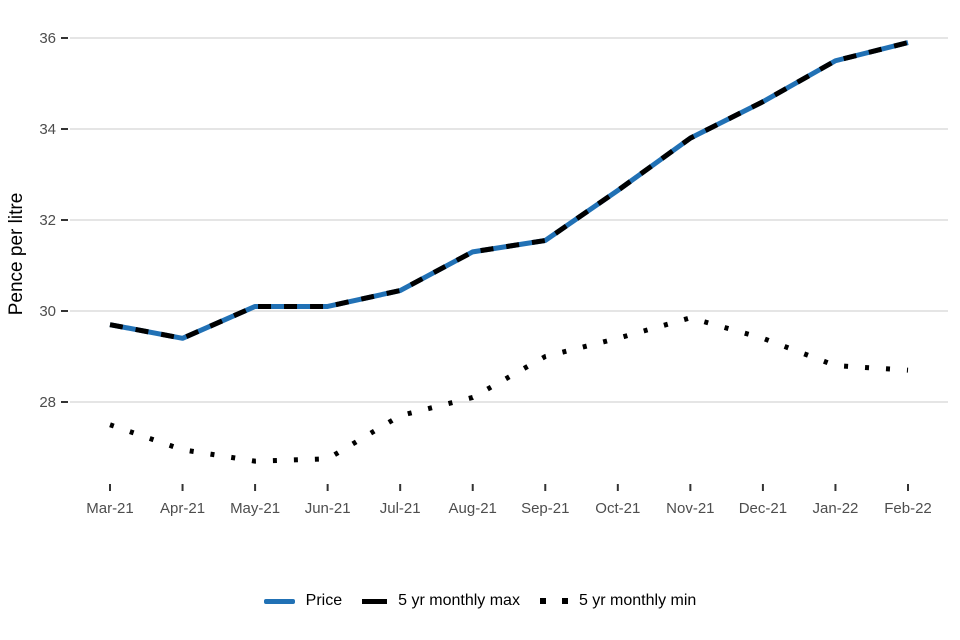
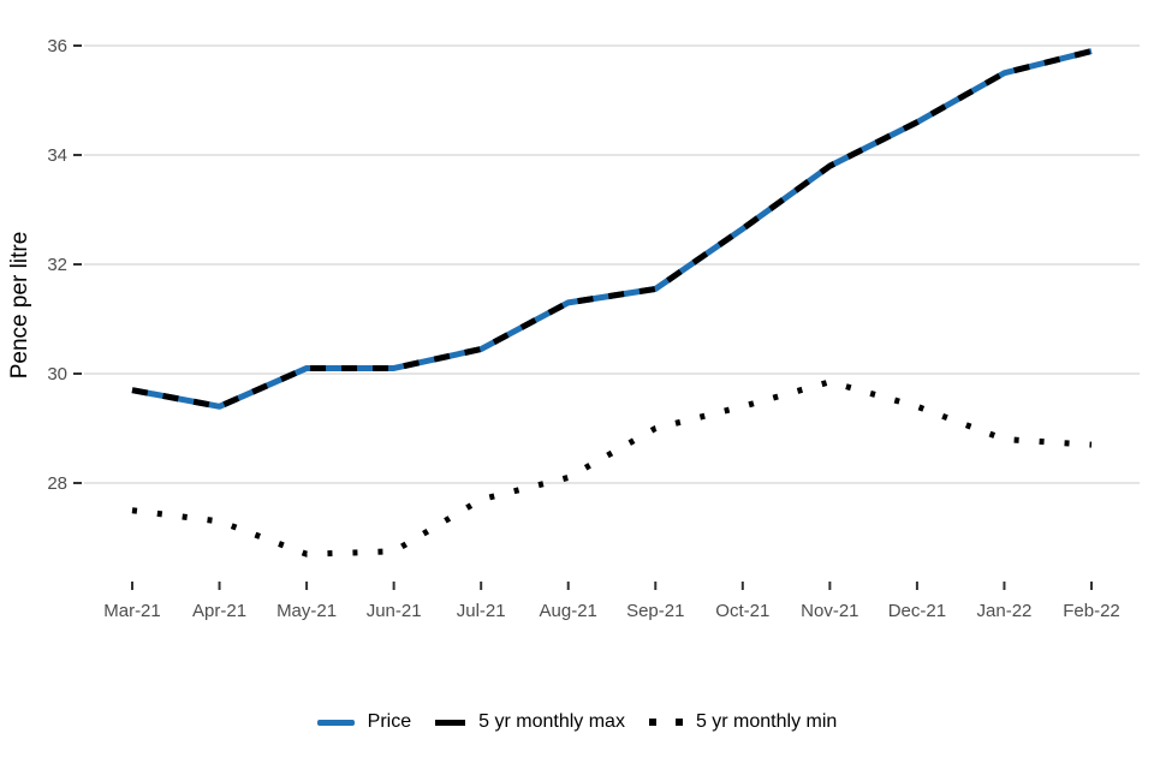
5 yr monthly min/Apr-21: 26.9 -> 27.3
